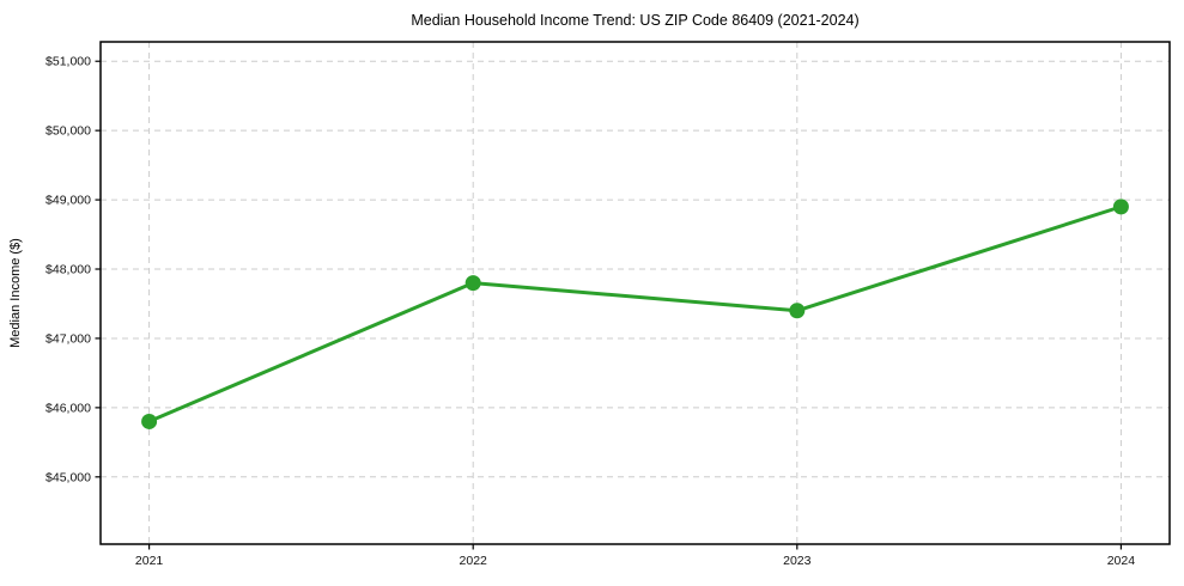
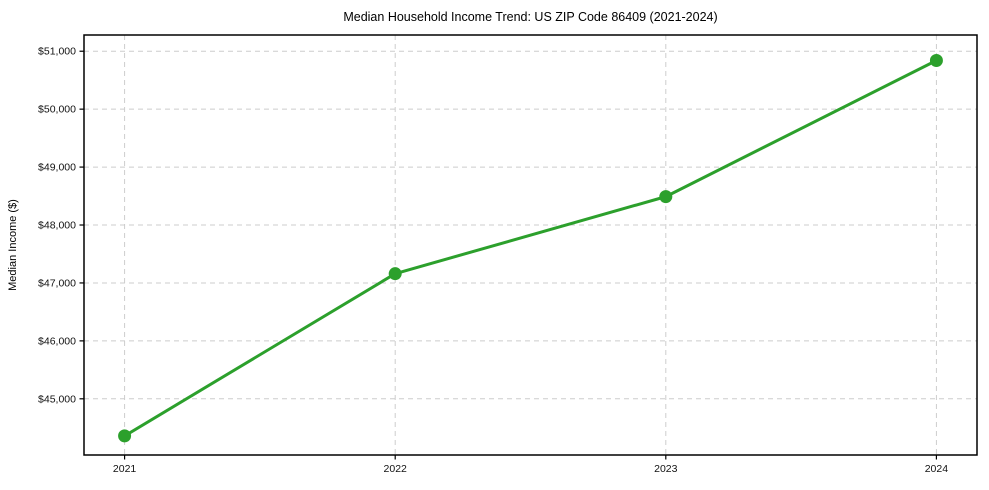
2021: $45800 -> $44400
2022: $47800 -> $47200
2023: $47400 -> $48500
2024: $48900 -> $50800
